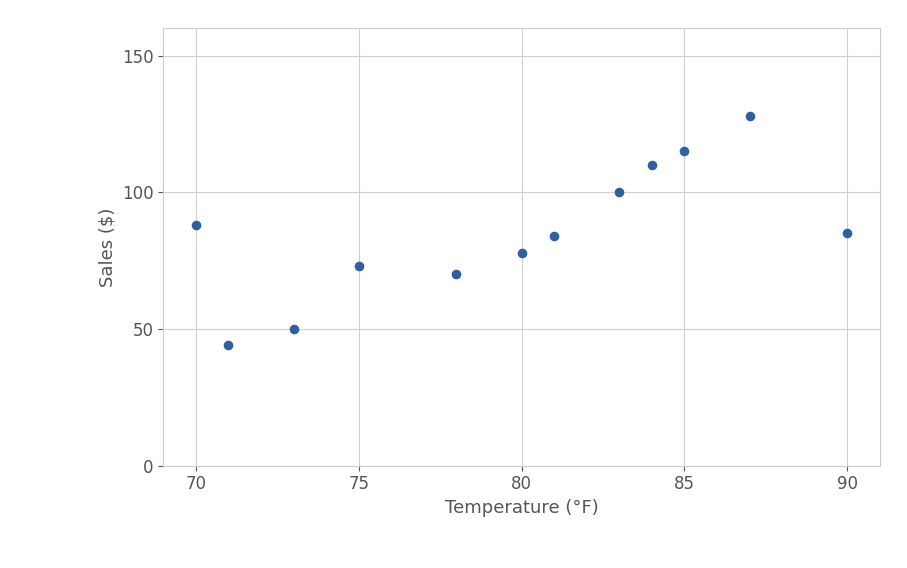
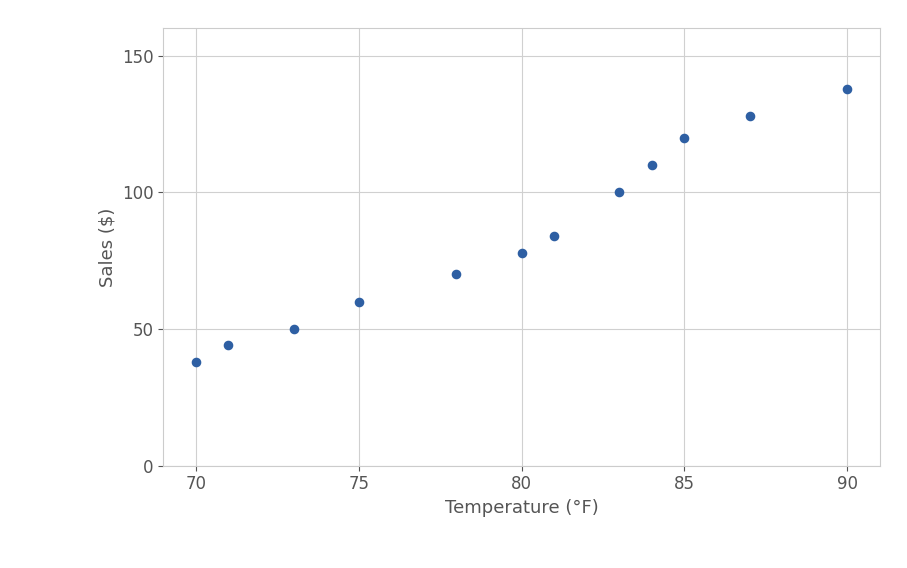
70: 88 -> 38
75: 73 -> 60
85: 115 -> 120
90: 85 -> 138
